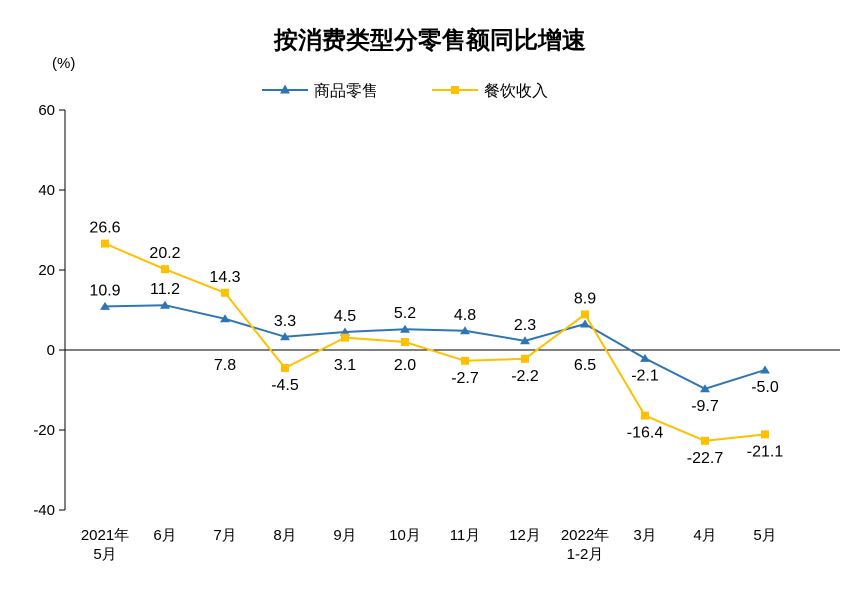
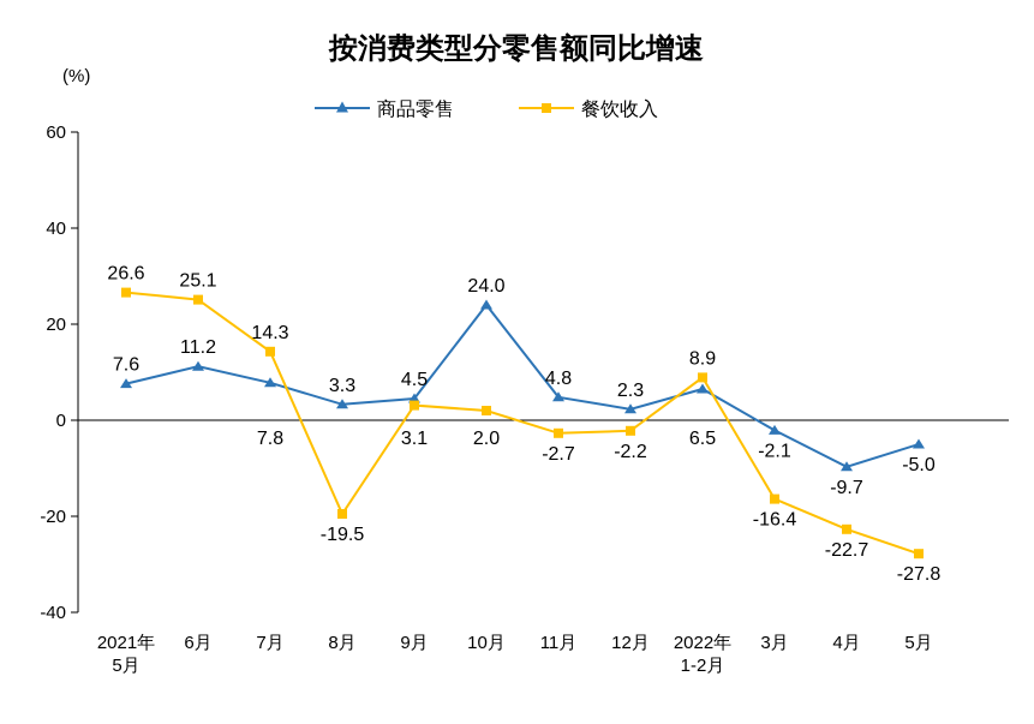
商品零售/2021年 5月: 10.9 -> 7.6
餐饮收入/6月: 20.2 -> 25.1
餐饮收入/8月: -4.5 -> -19.5
商品零售/10月: 5.2 -> 24.0
餐饮收入/5月: -21.1 -> -27.8
